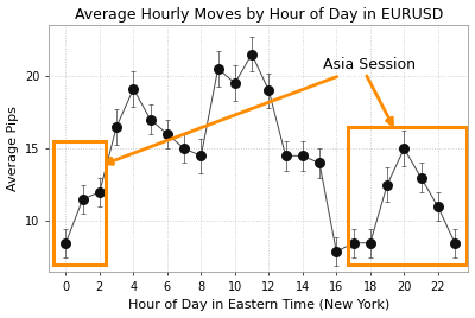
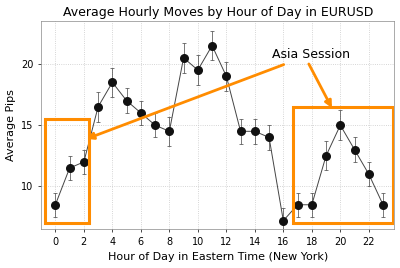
4: 19.1 -> 18.5
16: 7.9 -> 7.2
